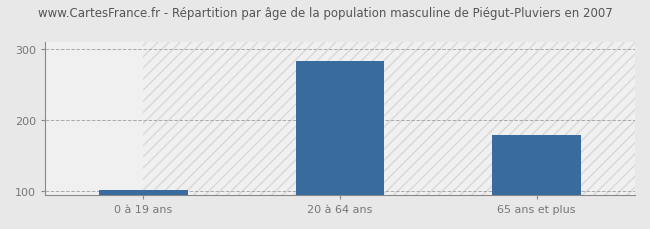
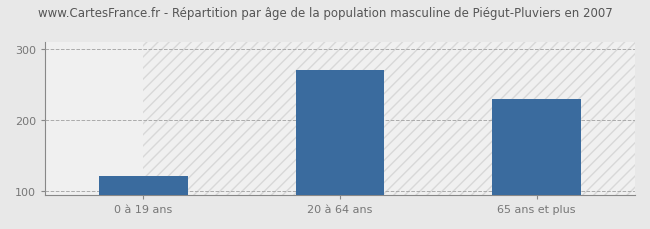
0 à 19 ans: 102 -> 122
20 à 64 ans: 283 -> 270
65 ans et plus: 179 -> 230
